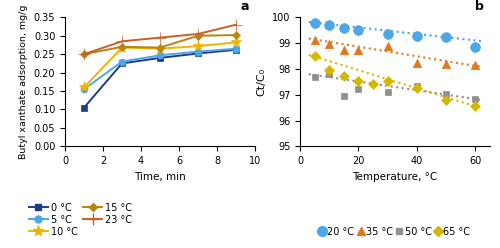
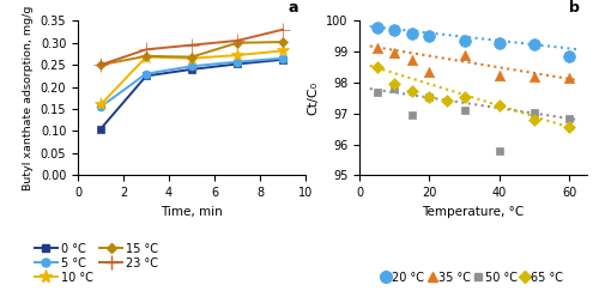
35 °C/20: 98.72 -> 98.35
50 °C/20: 97.22 -> 97.55
50 °C/40: 97.35 -> 95.80
